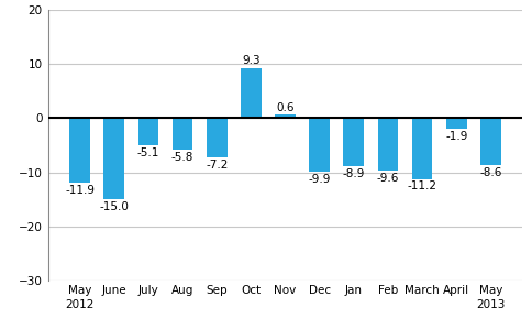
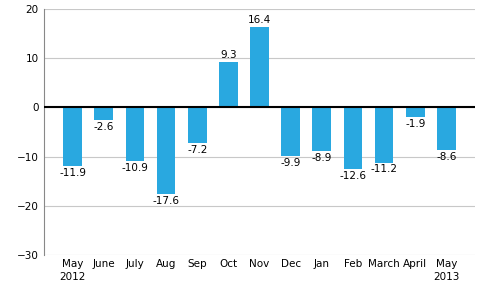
June: -15.0 -> -2.6
July: -5.1 -> -10.9
Aug: -5.8 -> -17.6
Nov: 0.6 -> 16.4
Feb: -9.6 -> -12.6
